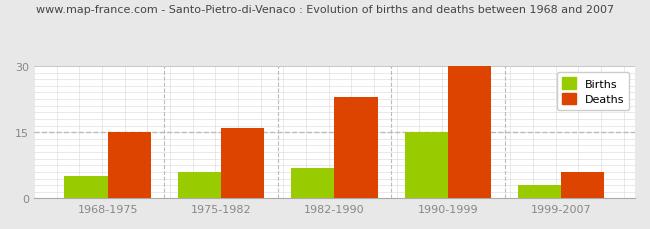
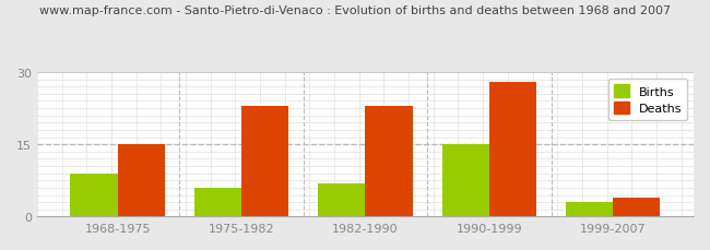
Births/1968-1975: 5 -> 9
Deaths/1975-1982: 16 -> 23
Deaths/1990-1999: 30 -> 28
Deaths/1999-2007: 6 -> 4
